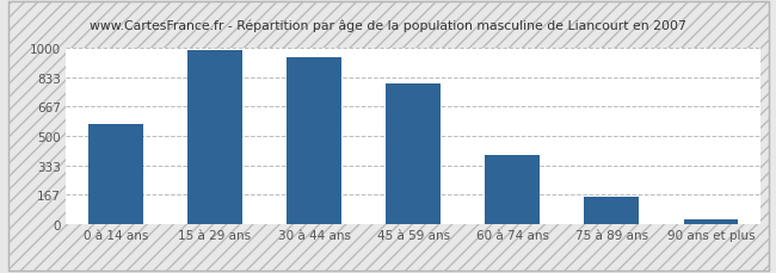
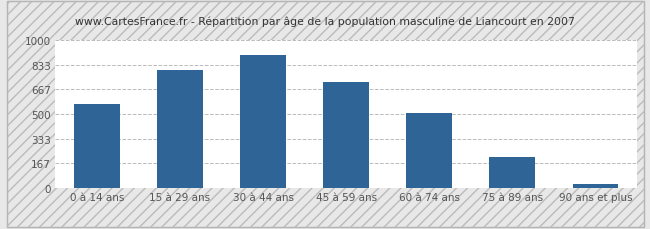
15 à 29 ans: 990 -> 800
30 à 44 ans: 950 -> 900
45 à 59 ans: 800 -> 720
60 à 74 ans: 390 -> 510
75 à 89 ans: 160 -> 210
